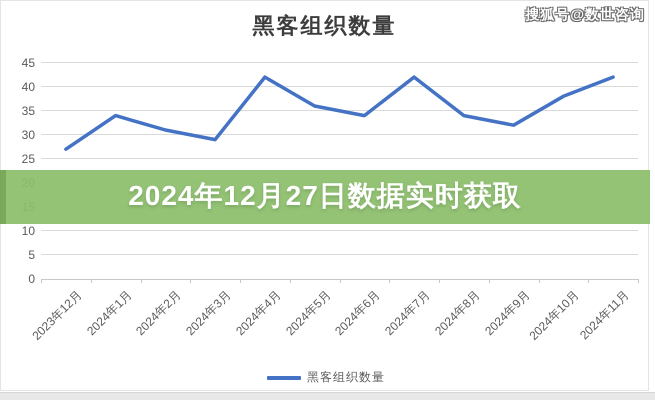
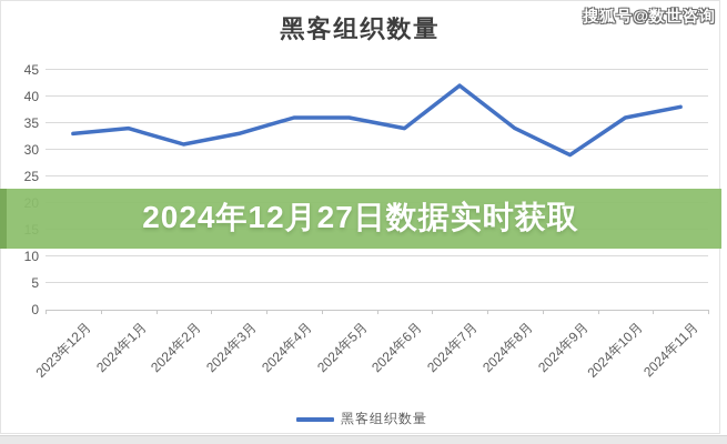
2023年12月: 27 -> 33
2024年3月: 29 -> 33
2024年4月: 42 -> 36
2024年9月: 32 -> 29
2024年10月: 38 -> 36
2024年11月: 42 -> 38
